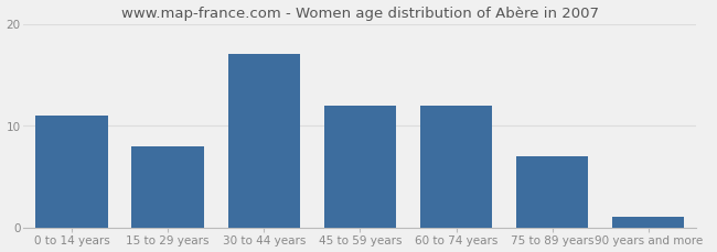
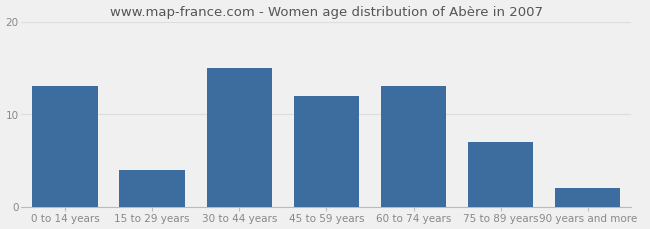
0 to 14 years: 11 -> 13
15 to 29 years: 8 -> 4
30 to 44 years: 17 -> 15
60 to 74 years: 12 -> 13
90 years and more: 1 -> 2
